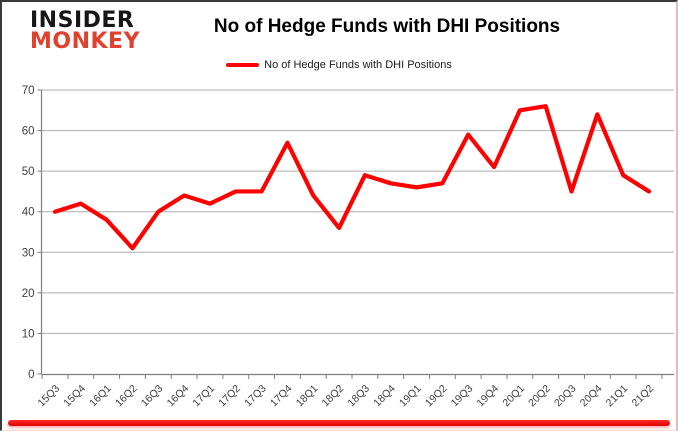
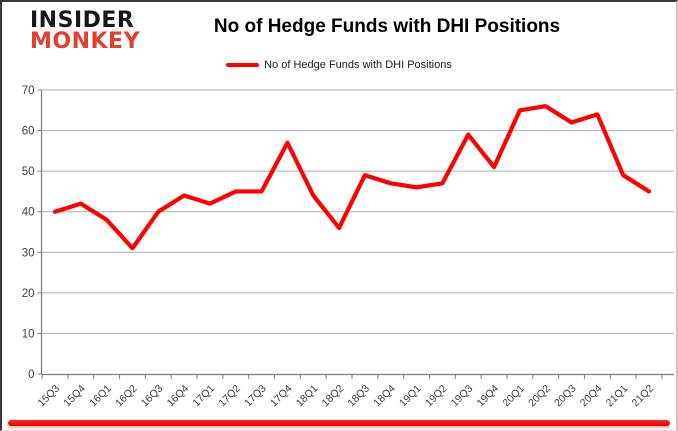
20Q3: 45 -> 62
